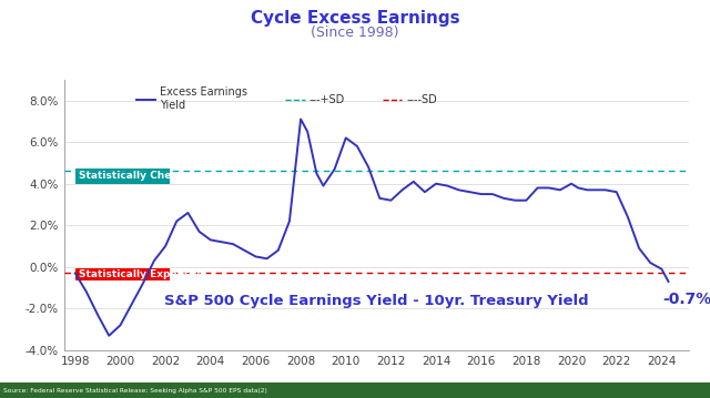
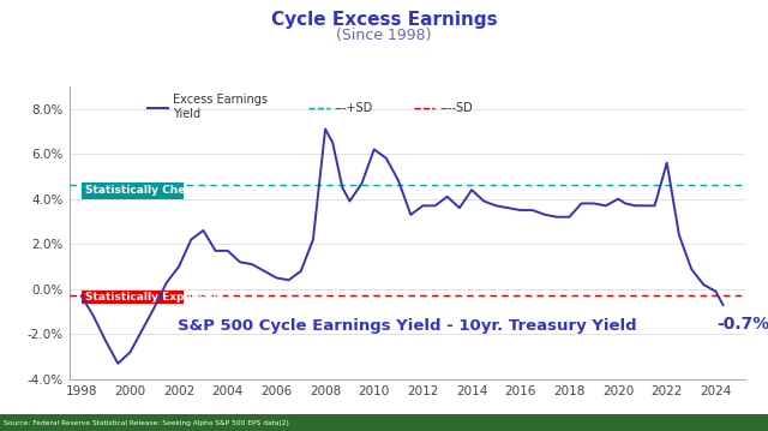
2004: 1.3% -> 1.7%
2012: 3.2% -> 3.7%
2014: 4.0% -> 4.4%
2022: 3.6% -> 5.6%
